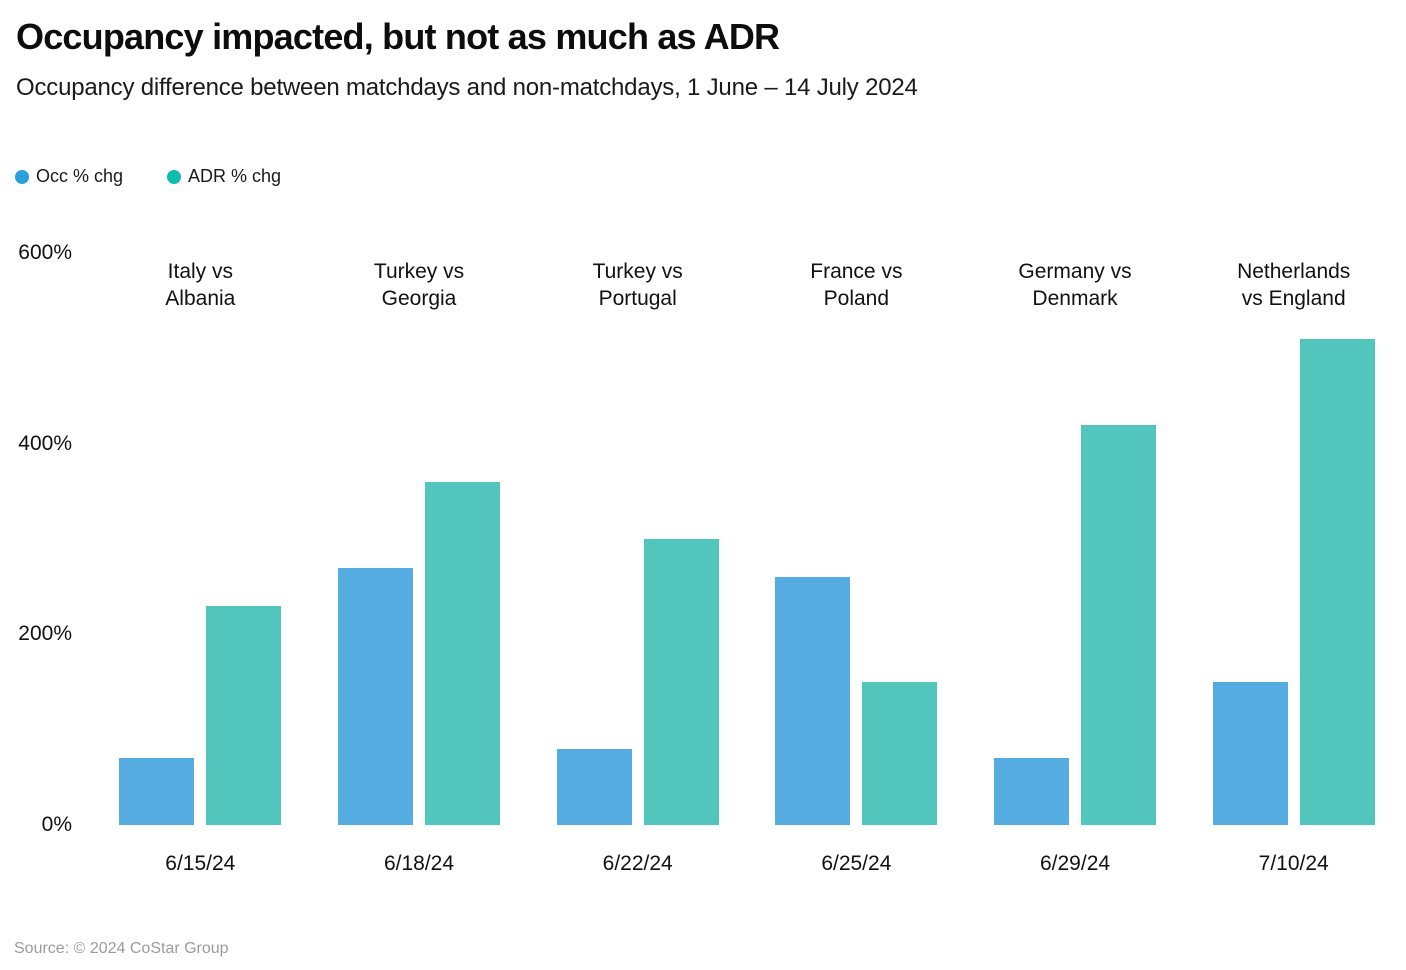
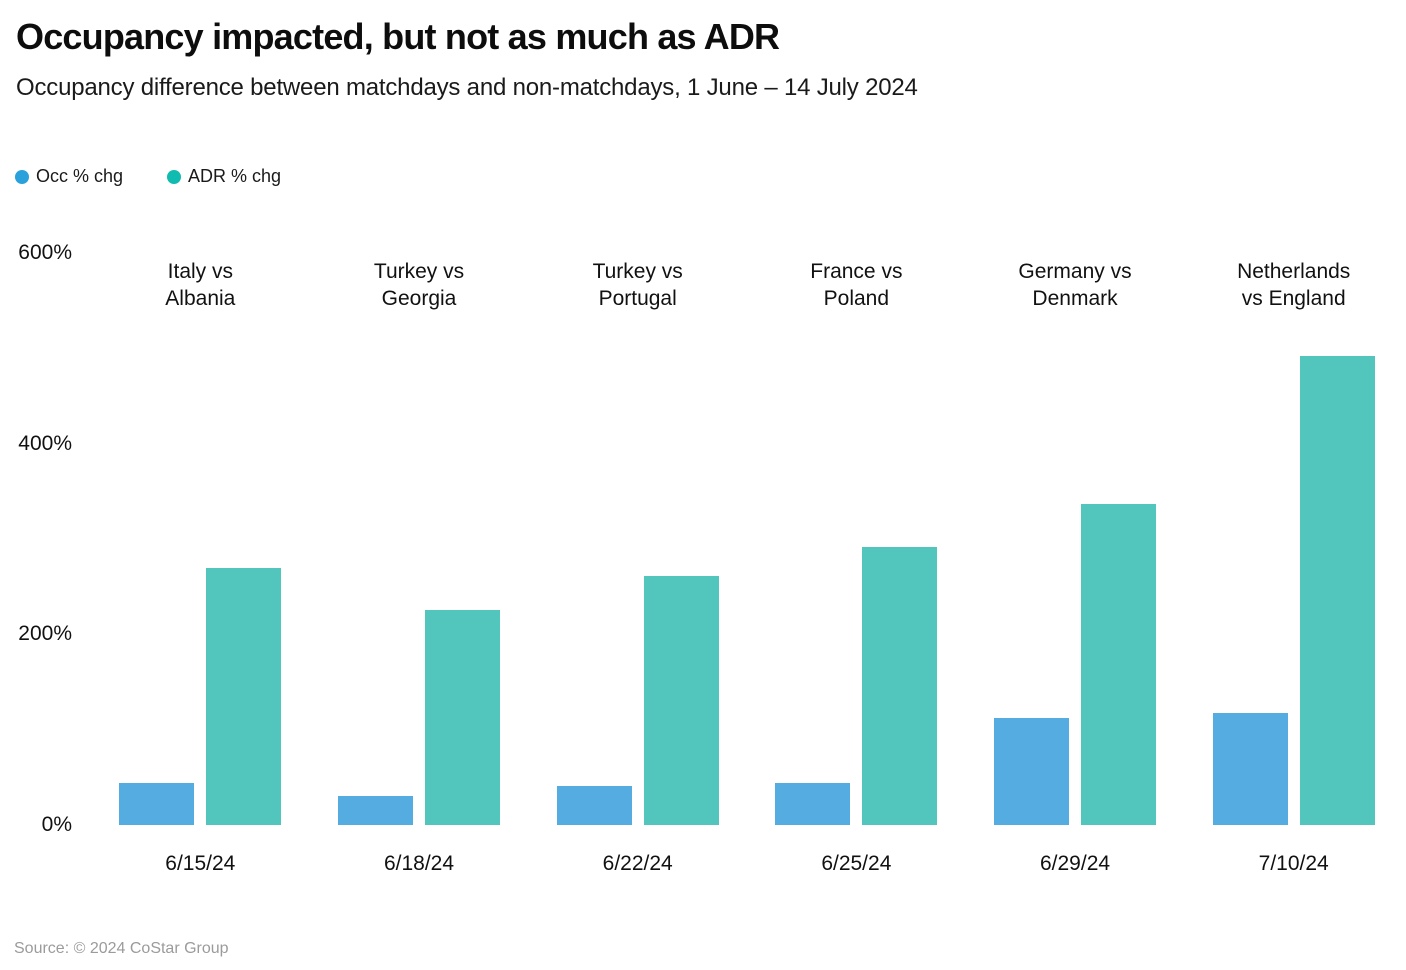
Occ % chg/6/15/24: 70% -> 40%
ADR % chg/6/15/24: 230% -> 270%
Occ % chg/6/18/24: 270% -> 30%
ADR % chg/6/18/24: 360% -> 230%
Occ % chg/6/22/24: 80% -> 40%
ADR % chg/6/22/24: 300% -> 260%
Occ % chg/6/25/24: 260% -> 40%
ADR % chg/6/25/24: 150% -> 290%
Occ % chg/6/29/24: 70% -> 110%
ADR % chg/6/29/24: 420% -> 340%
Occ % chg/7/10/24: 150% -> 120%
ADR % chg/7/10/24: 510% -> 490%
